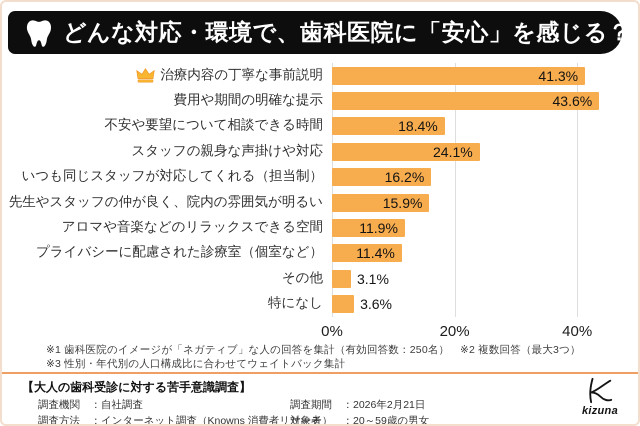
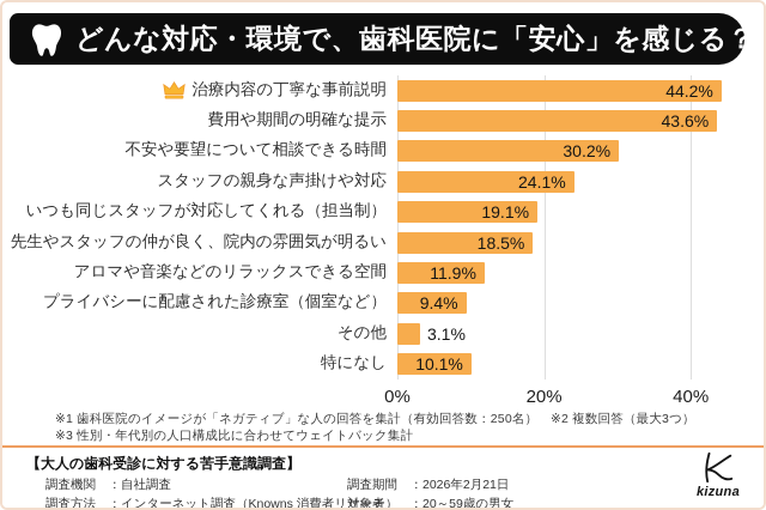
治療内容の丁寧な事前説明: 41.3% -> 44.2%
不安や要望について相談できる時間: 18.4% -> 30.2%
いつも同じスタッフが対応してくれる（担当制）: 16.2% -> 19.1%
先生やスタッフの仲が良く、院内の雰囲気が明るい: 15.9% -> 18.5%
プライバシーに配慮された診療室（個室など）: 11.4% -> 9.4%
特になし: 3.6% -> 10.1%
